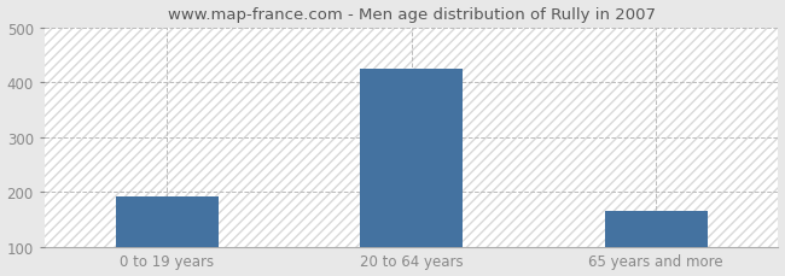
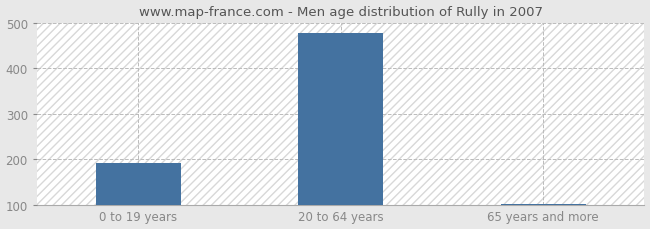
20 to 64 years: 425 -> 478
65 years and more: 165 -> 102
